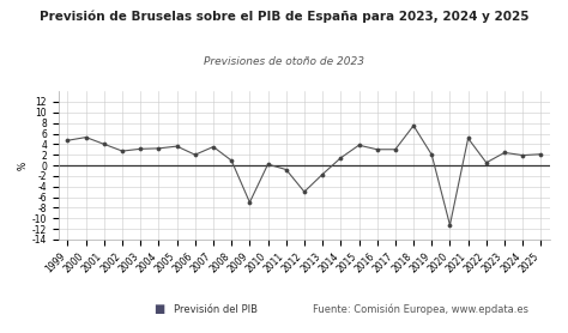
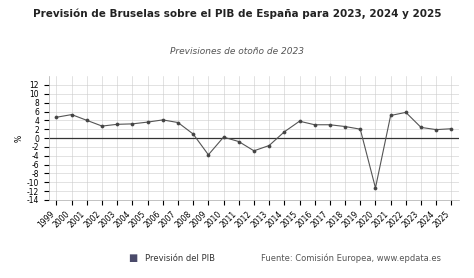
2006: 2.0 -> 4.1
2009: -7.0 -> -3.8
2012: -5.0 -> -2.9
2018: 7.5 -> 2.6
2022: 0.5 -> 5.8
